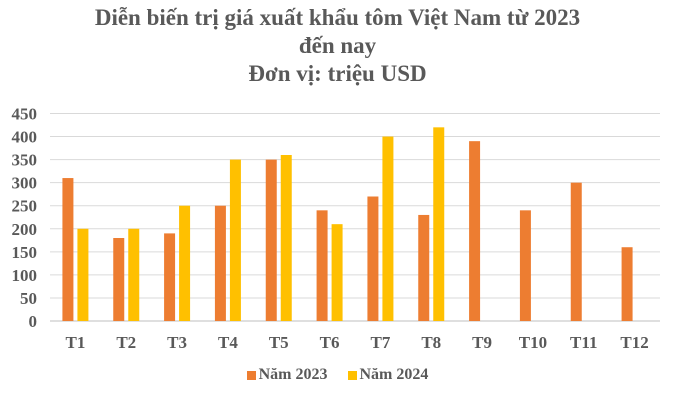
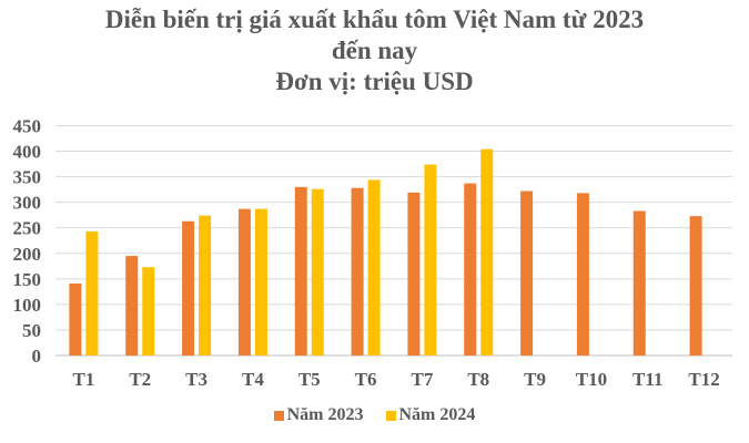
Năm 2023/T1: 310 -> 140
Năm 2024/T1: 200 -> 240
Năm 2023/T2: 180 -> 200
Năm 2024/T2: 200 -> 170
Năm 2023/T3: 190 -> 260
Năm 2024/T3: 250 -> 270
Năm 2023/T4: 250 -> 290
Năm 2024/T4: 350 -> 290
Năm 2023/T5: 350 -> 330
Năm 2024/T5: 360 -> 330
Năm 2023/T6: 240 -> 330
Năm 2024/T6: 210 -> 340
Năm 2023/T7: 270 -> 320
Năm 2024/T7: 400 -> 370
Năm 2023/T8: 230 -> 340
Năm 2024/T8: 420 -> 400
Năm 2023/T9: 390 -> 320
Năm 2023/T10: 240 -> 320
Năm 2023/T11: 300 -> 280
Năm 2023/T12: 160 -> 270
